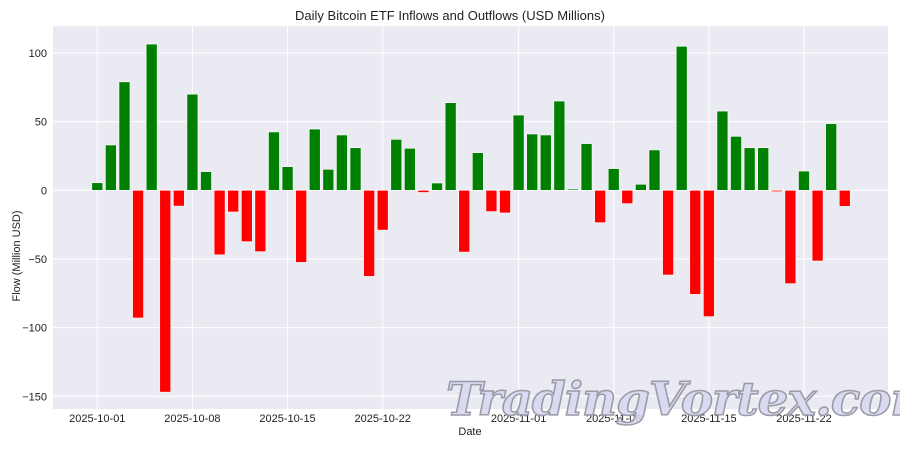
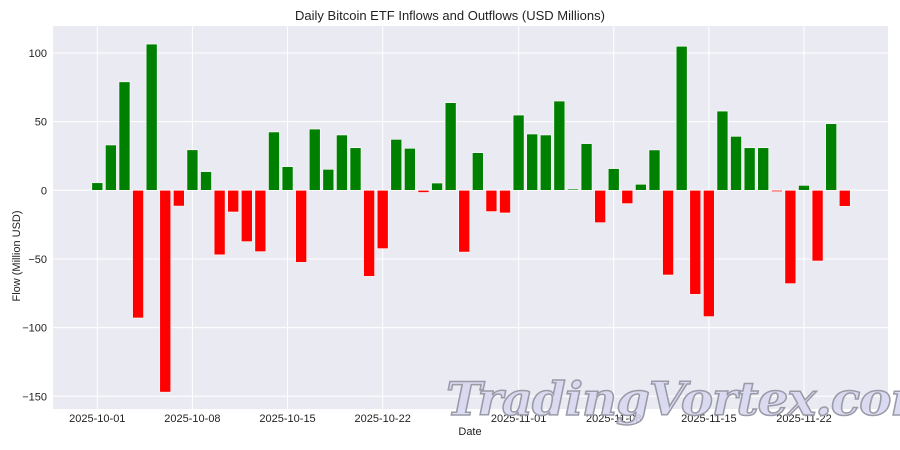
2025-10-08: 70 -> 30
2025-10-22: -29 -> -42
2025-11-22: 14 -> 4
